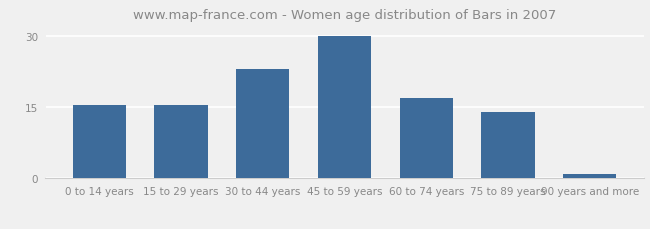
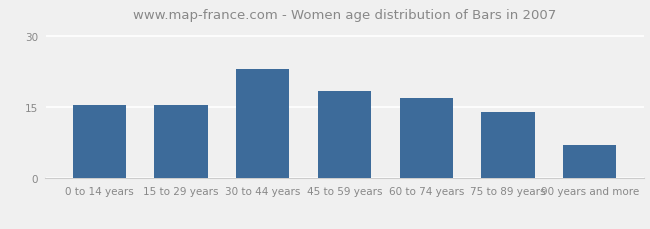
45 to 59 years: 30.0 -> 18.5
90 years and more: 1.0 -> 7.0
